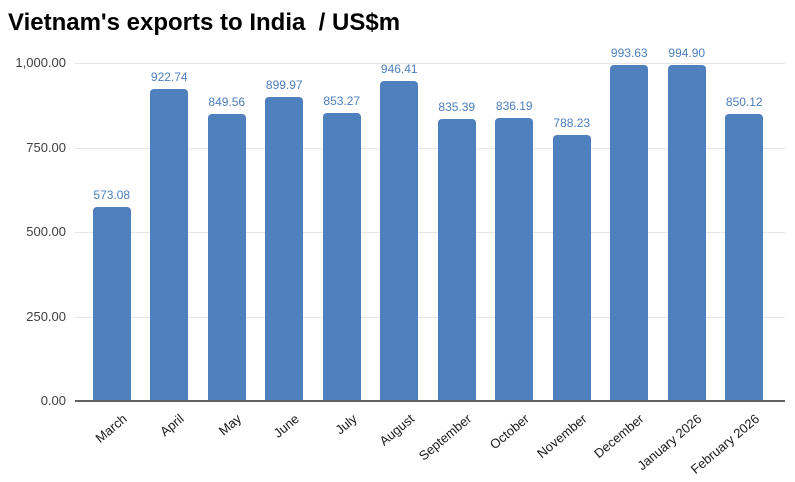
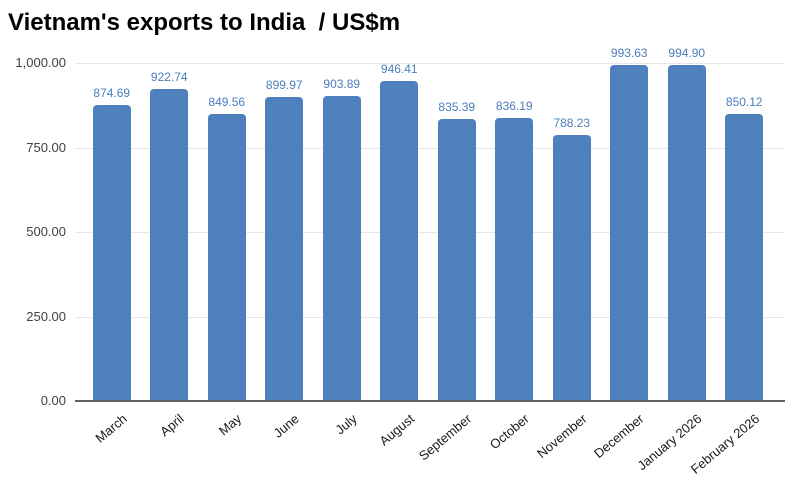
March: 573.08 -> 874.69
July: 853.27 -> 903.89
